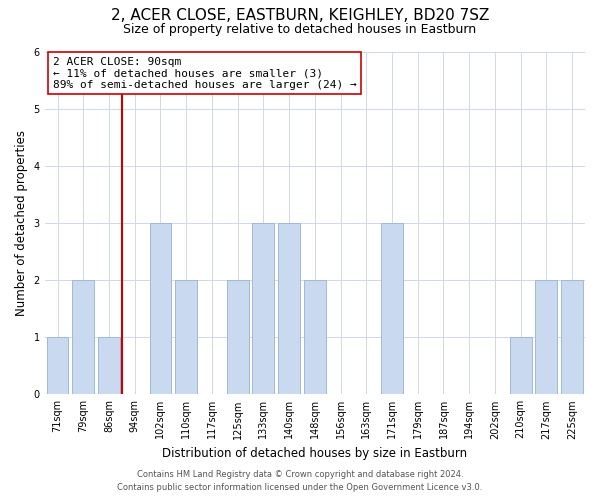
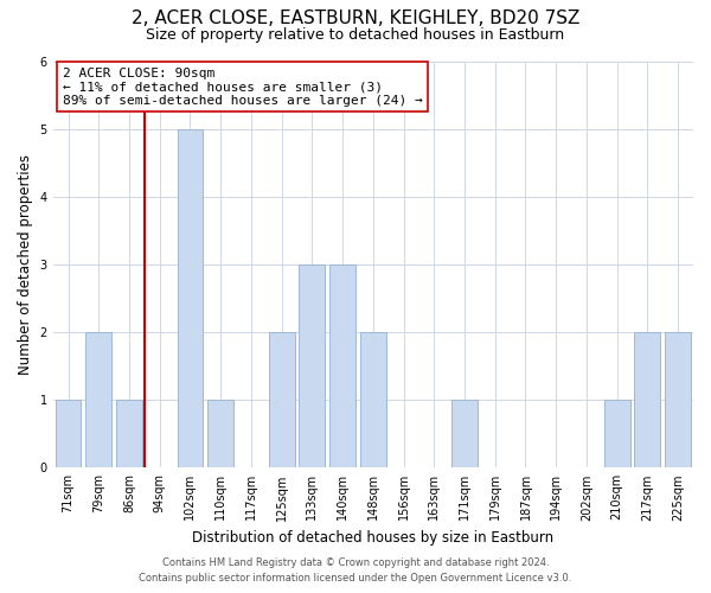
102sqm: 3 -> 5
110sqm: 2 -> 1
171sqm: 3 -> 1
